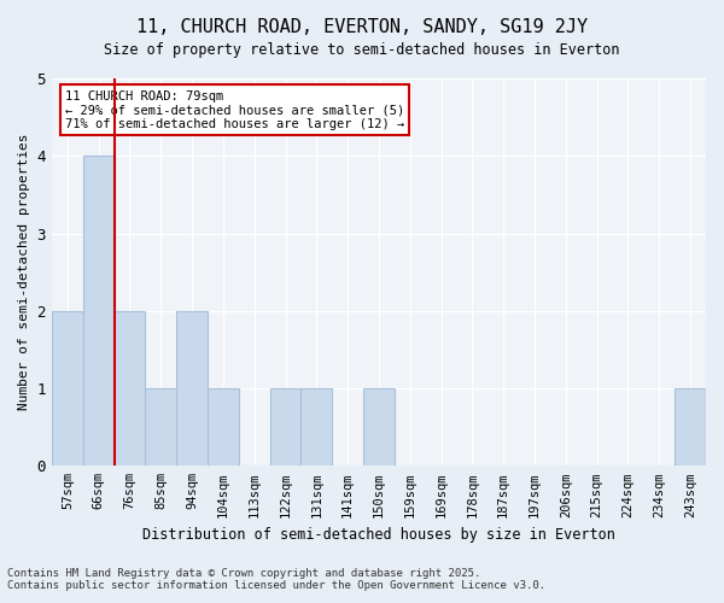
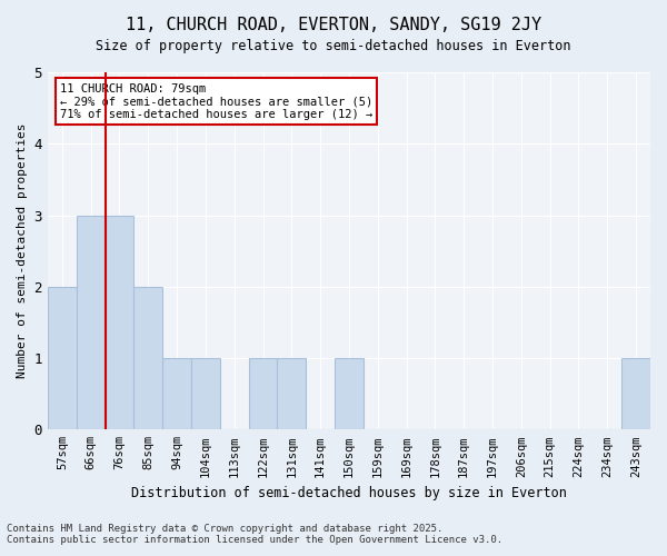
66sqm: 4 -> 3
76sqm: 2 -> 3
85sqm: 1 -> 2
94sqm: 2 -> 1
